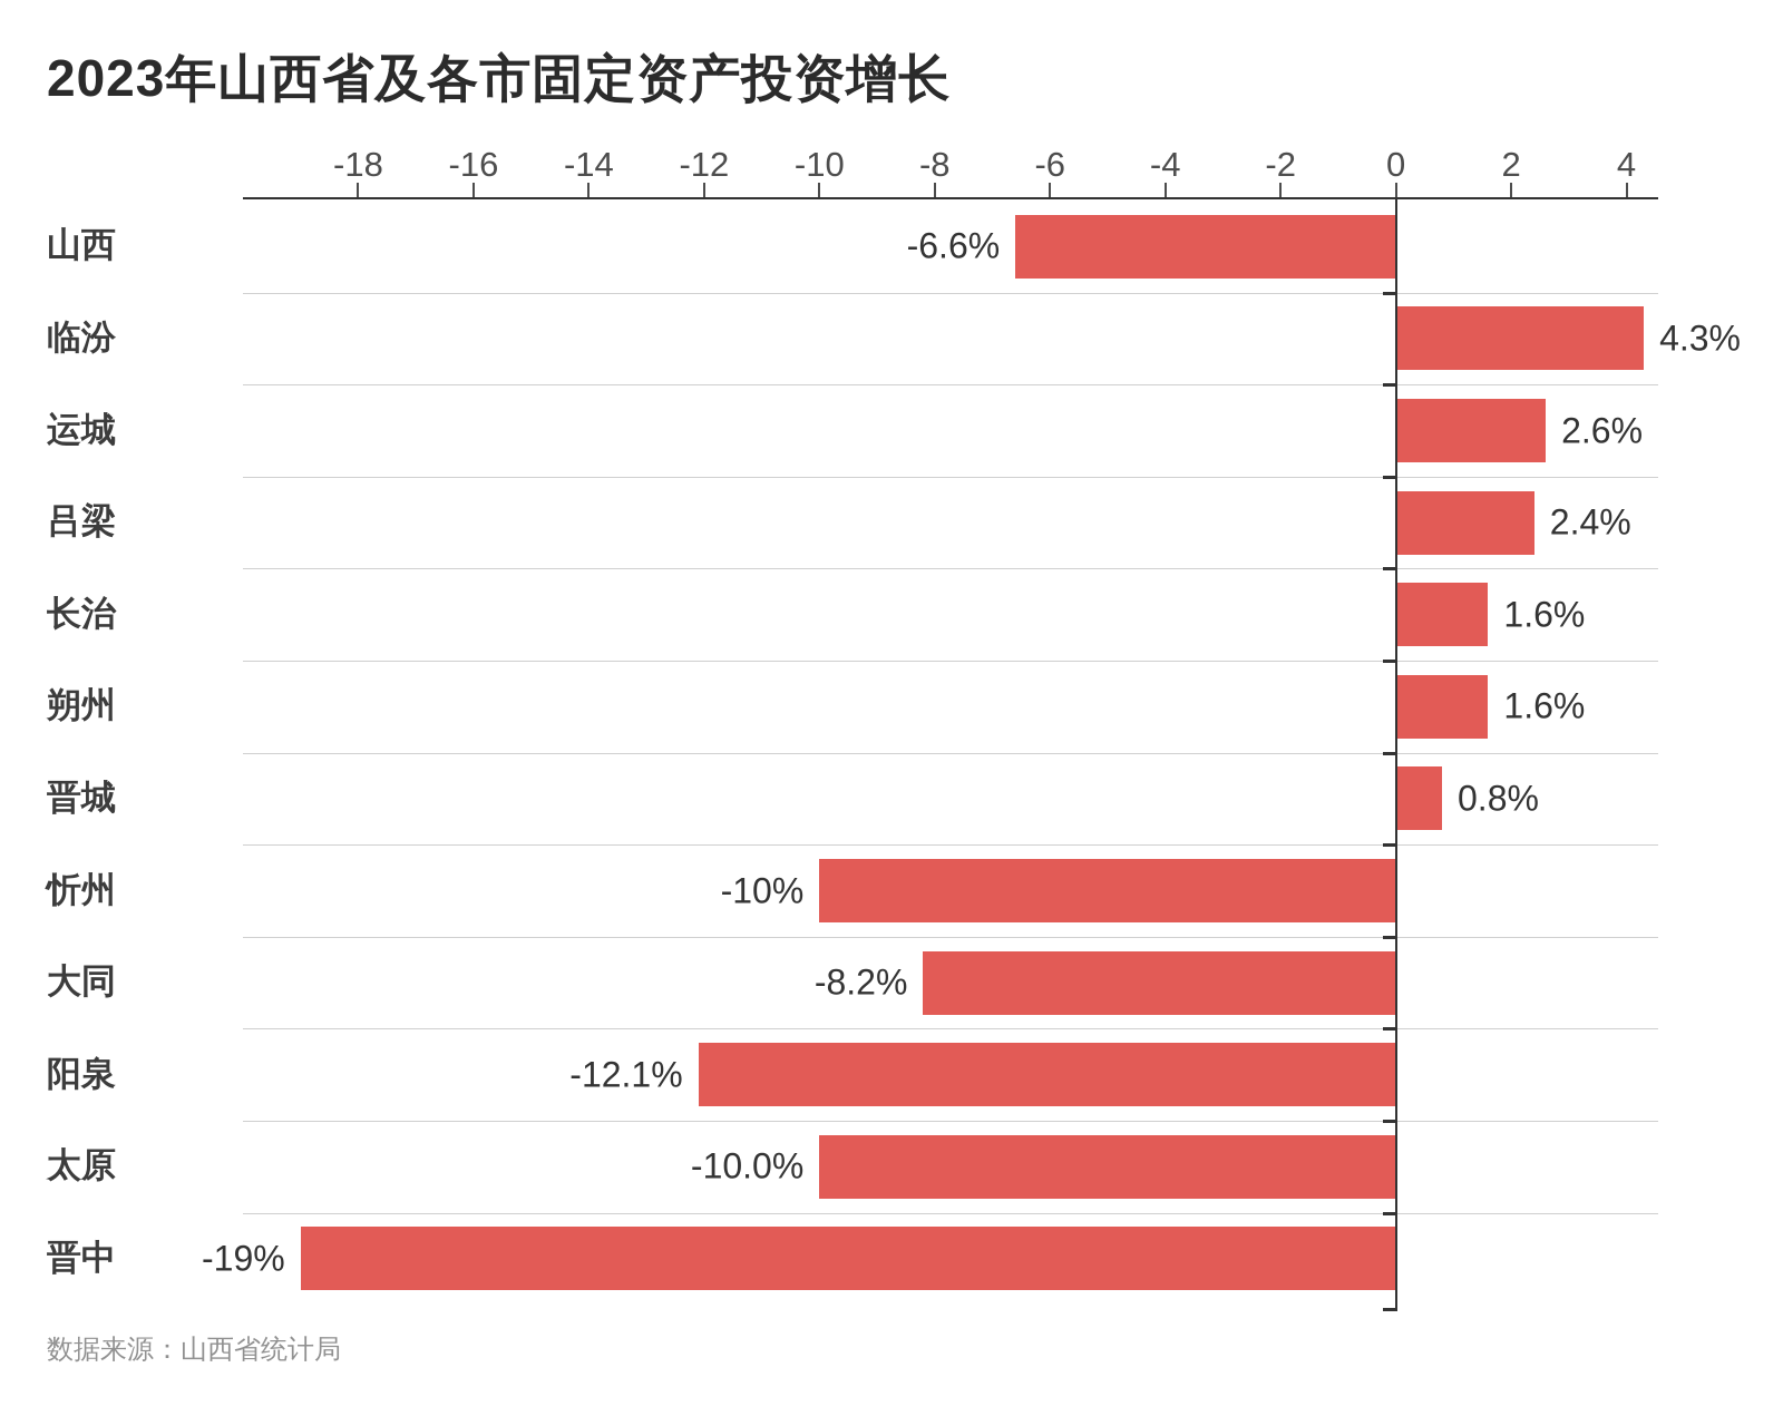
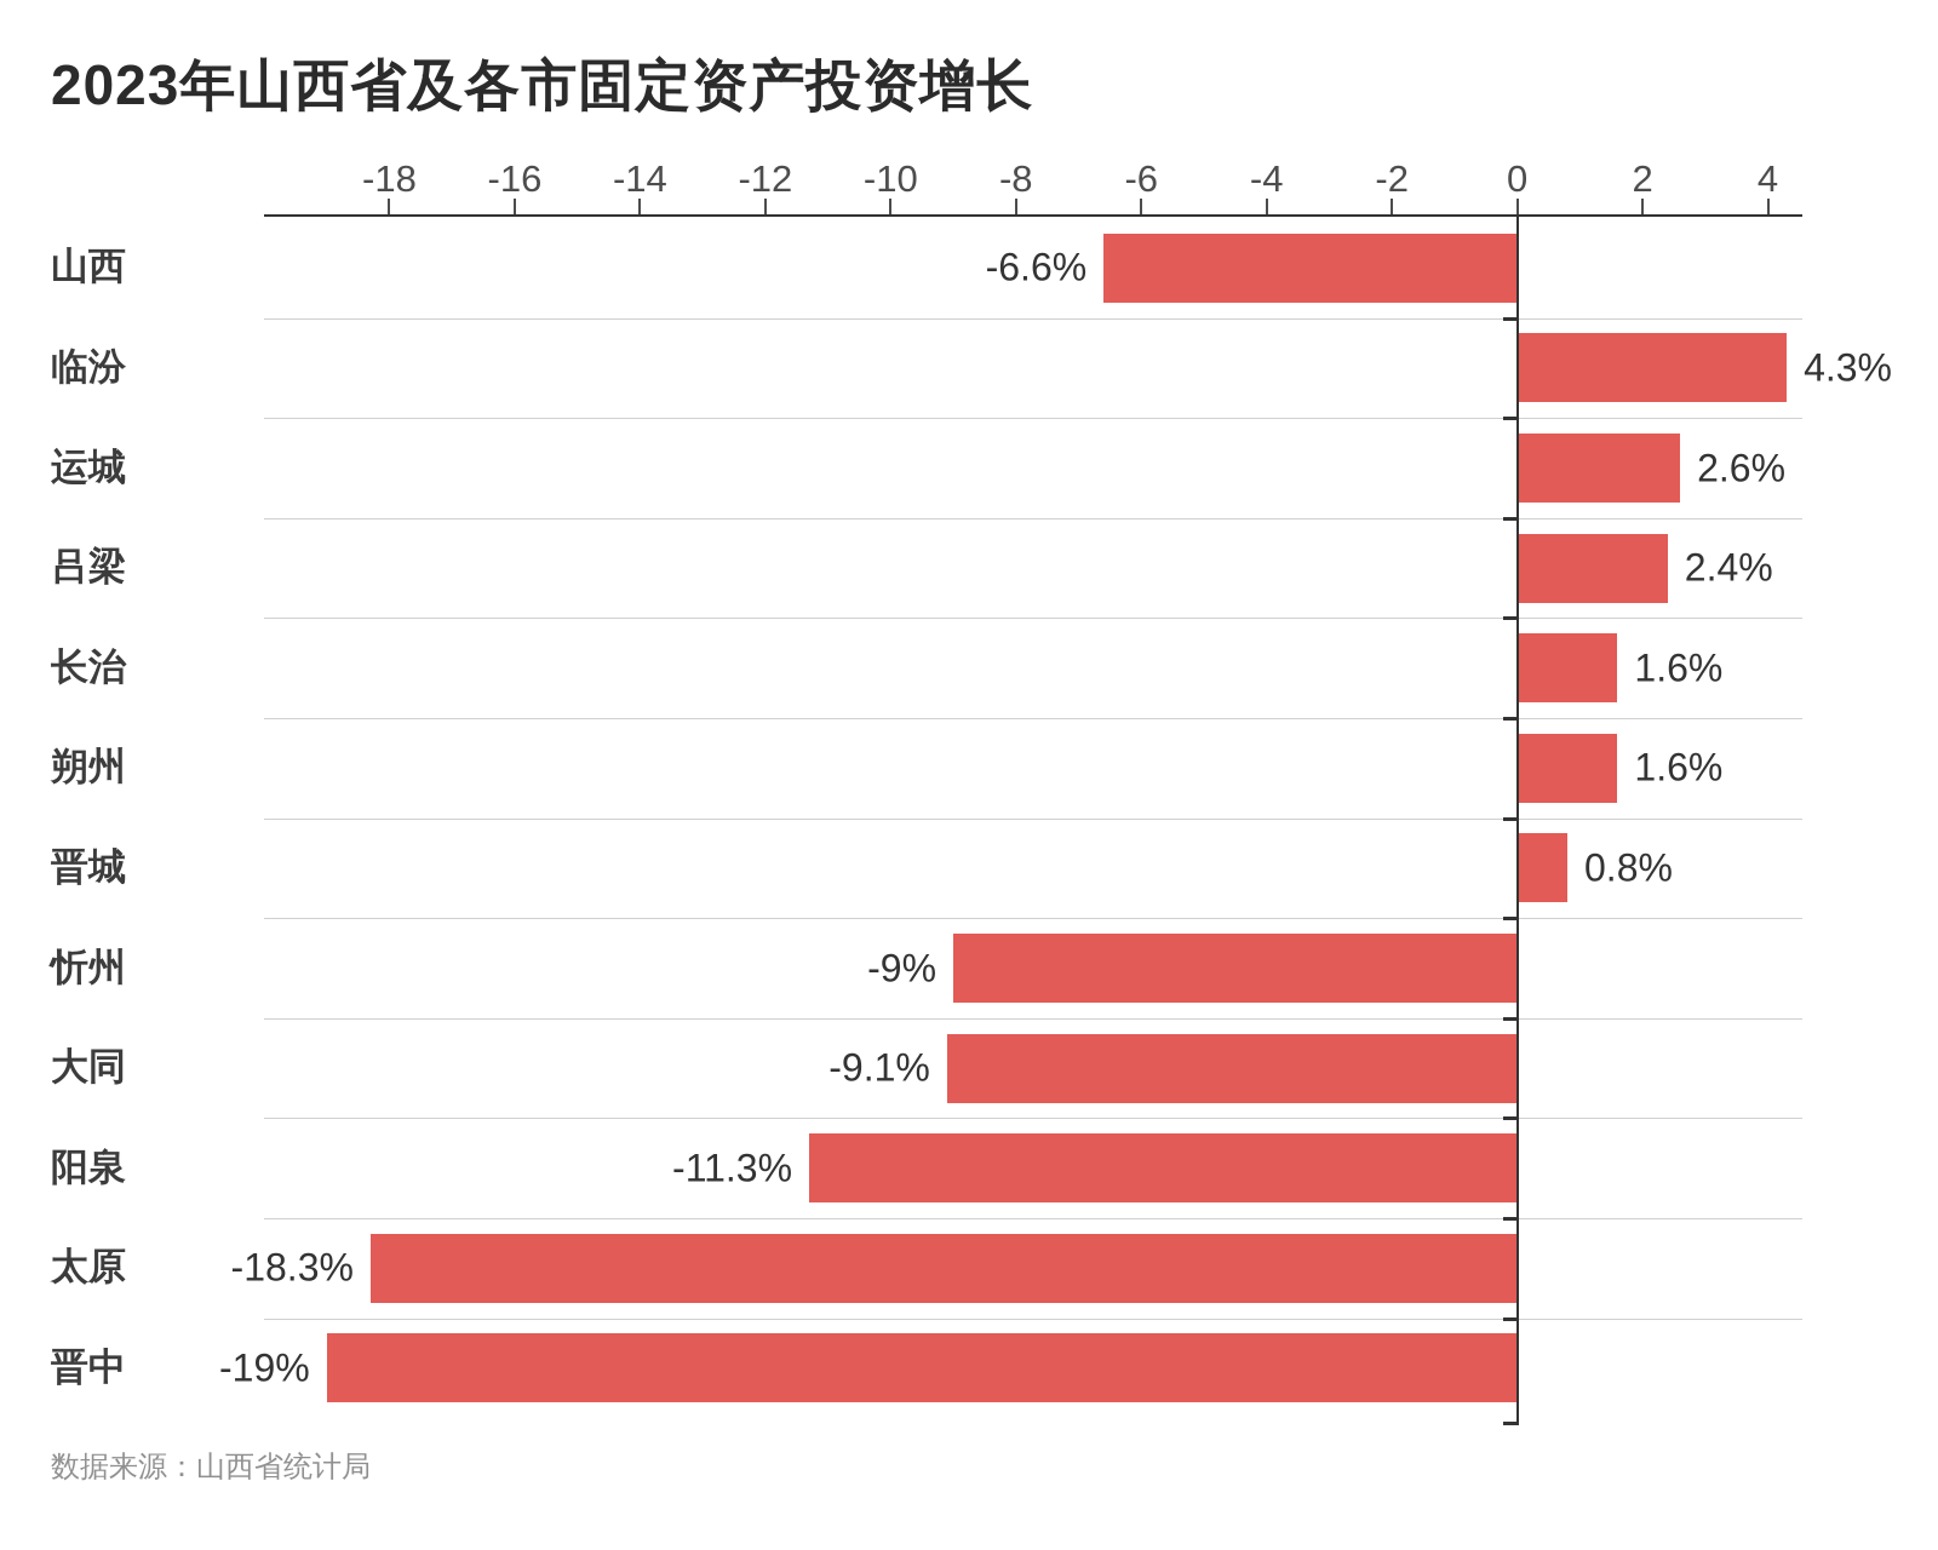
忻州: -10% -> -9%
大同: -8.2% -> -9.1%
阳泉: -12.1% -> -11.3%
太原: -10.0% -> -18.3%
